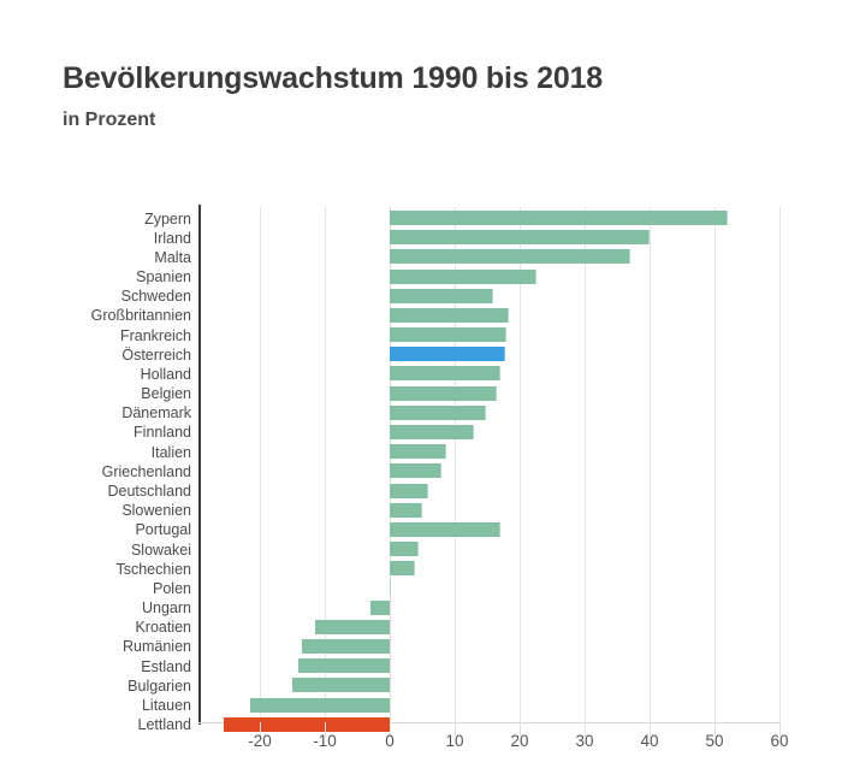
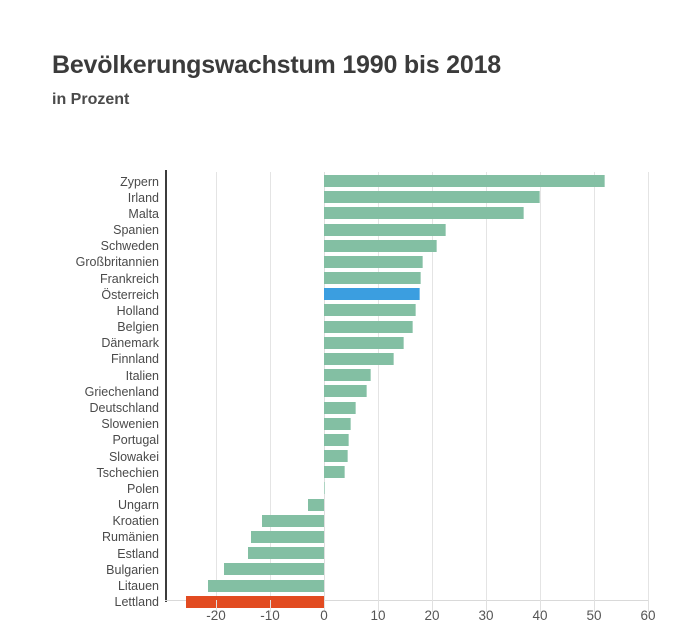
Schweden: 16 -> 21
Portugal: 17 -> 5
Bulgarien: -15 -> -18
